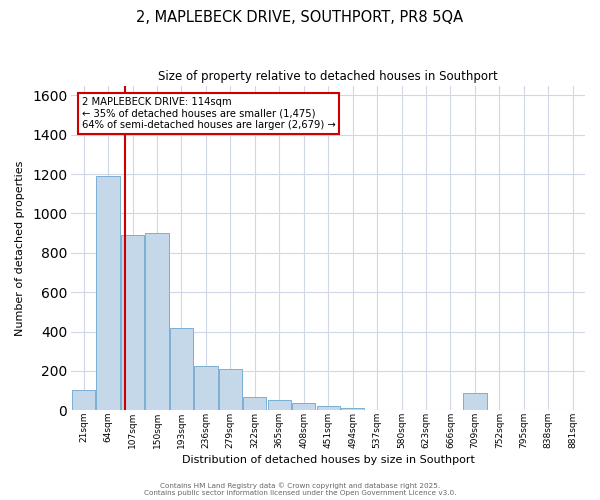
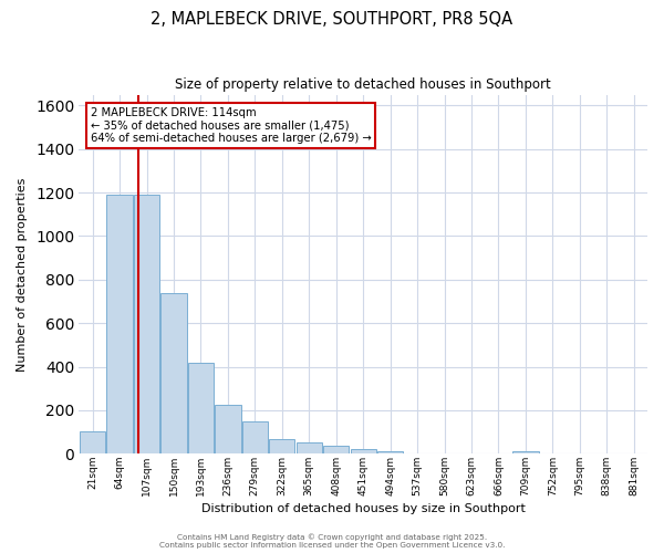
107sqm: 890 -> 1190
150sqm: 900 -> 740
279sqm: 210 -> 150
709sqm: 90 -> 10
